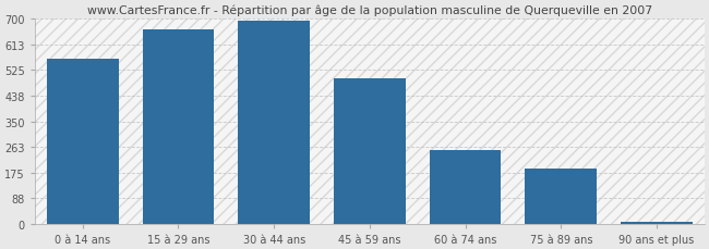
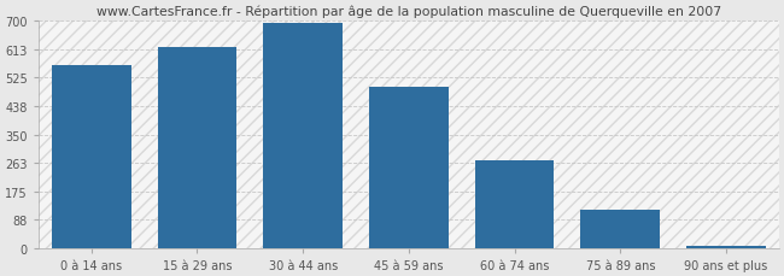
15 à 29 ans: 665 -> 620
60 à 74 ans: 250 -> 272
75 à 89 ans: 190 -> 118
